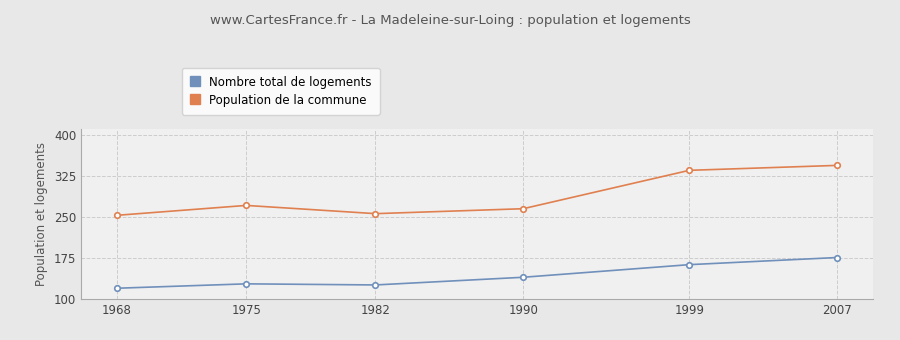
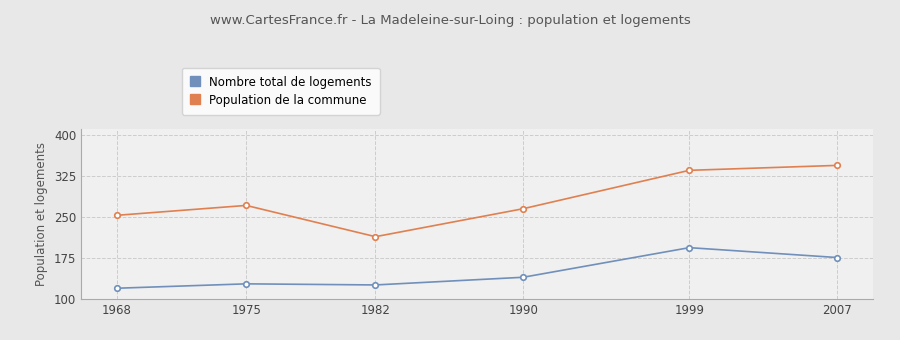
Population de la commune/1982: 256 -> 214
Nombre total de logements/1999: 163 -> 194
